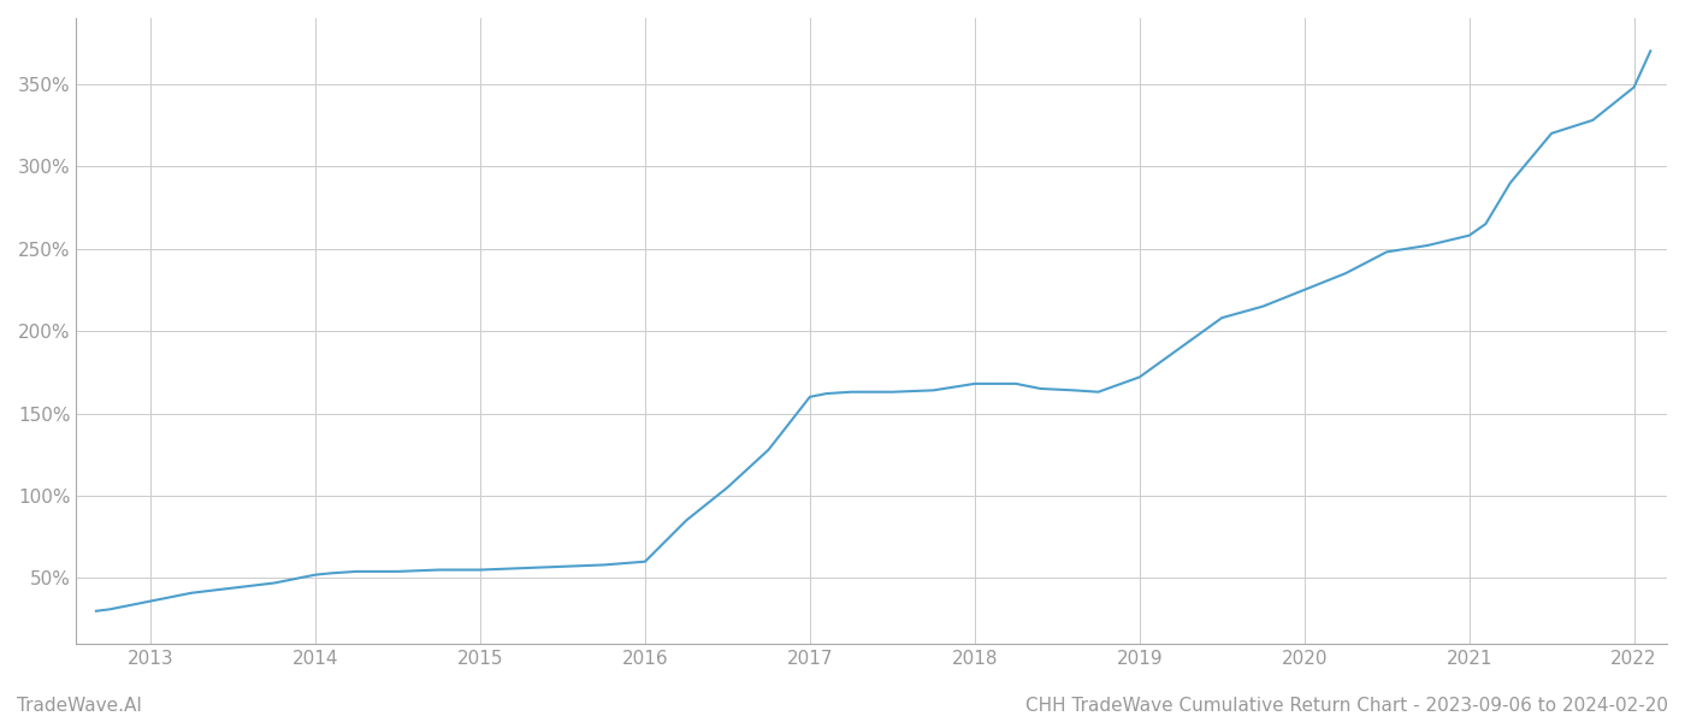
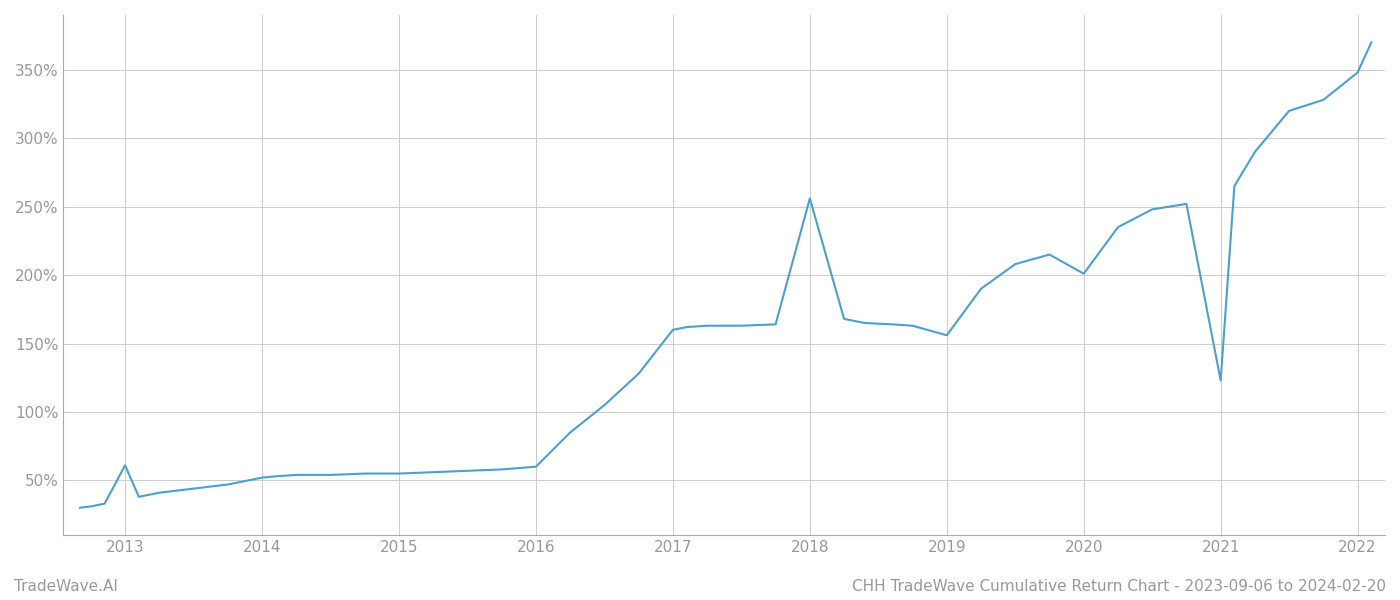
2013: 36% -> 61%
2018: 168% -> 256%
2019: 172% -> 156%
2020: 225% -> 201%
2021: 258% -> 123%
